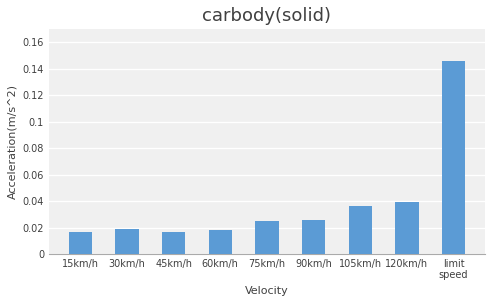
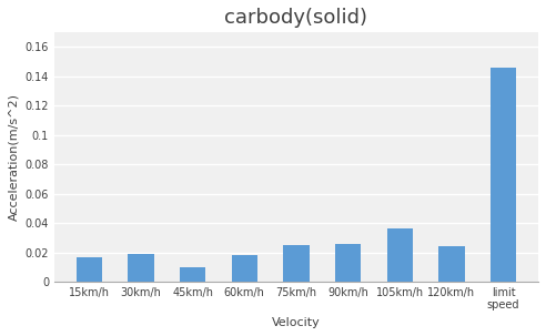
45km/h: 0.017 -> 0.010
120km/h: 0.039 -> 0.024
